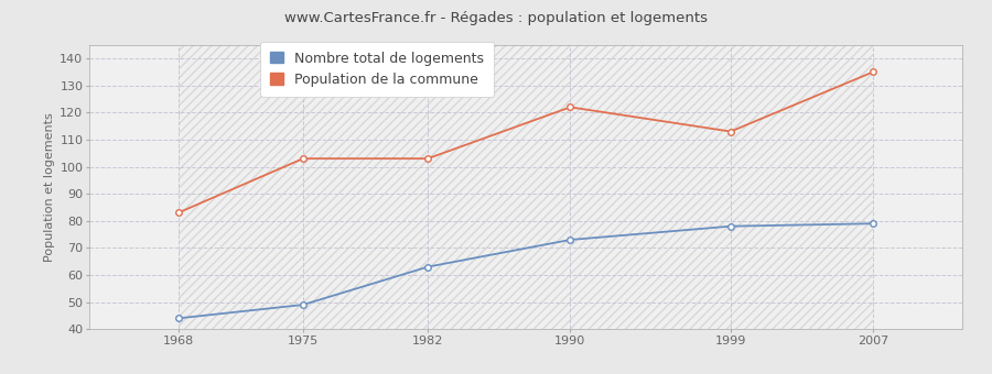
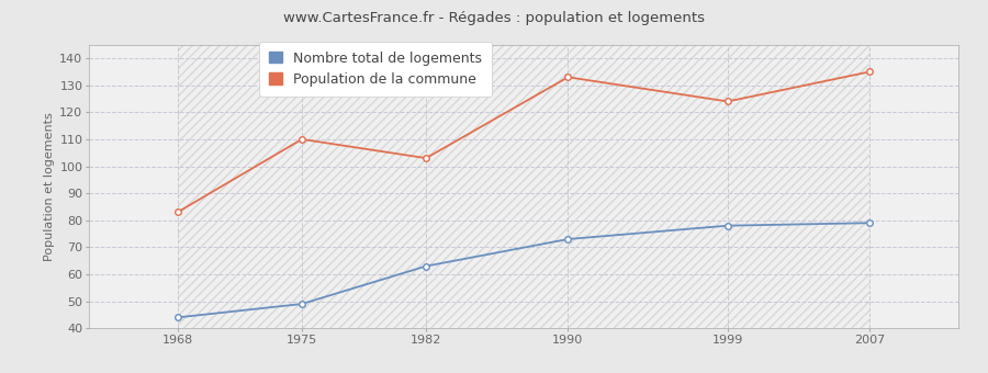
Population de la commune/1975: 103 -> 110
Population de la commune/1990: 122 -> 133
Population de la commune/1999: 113 -> 124
